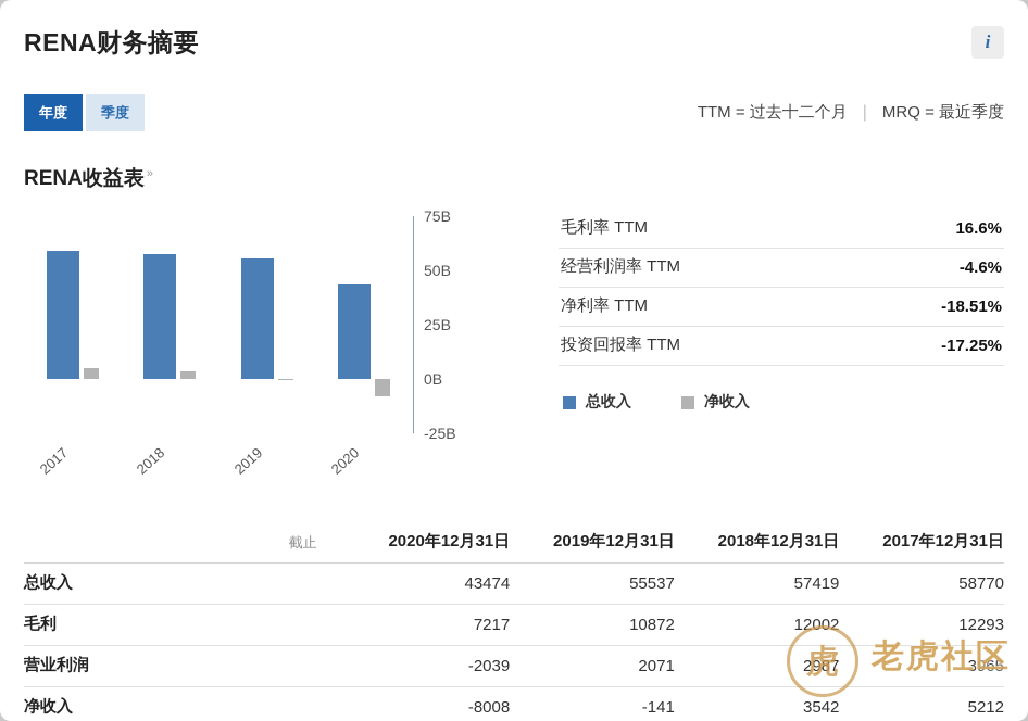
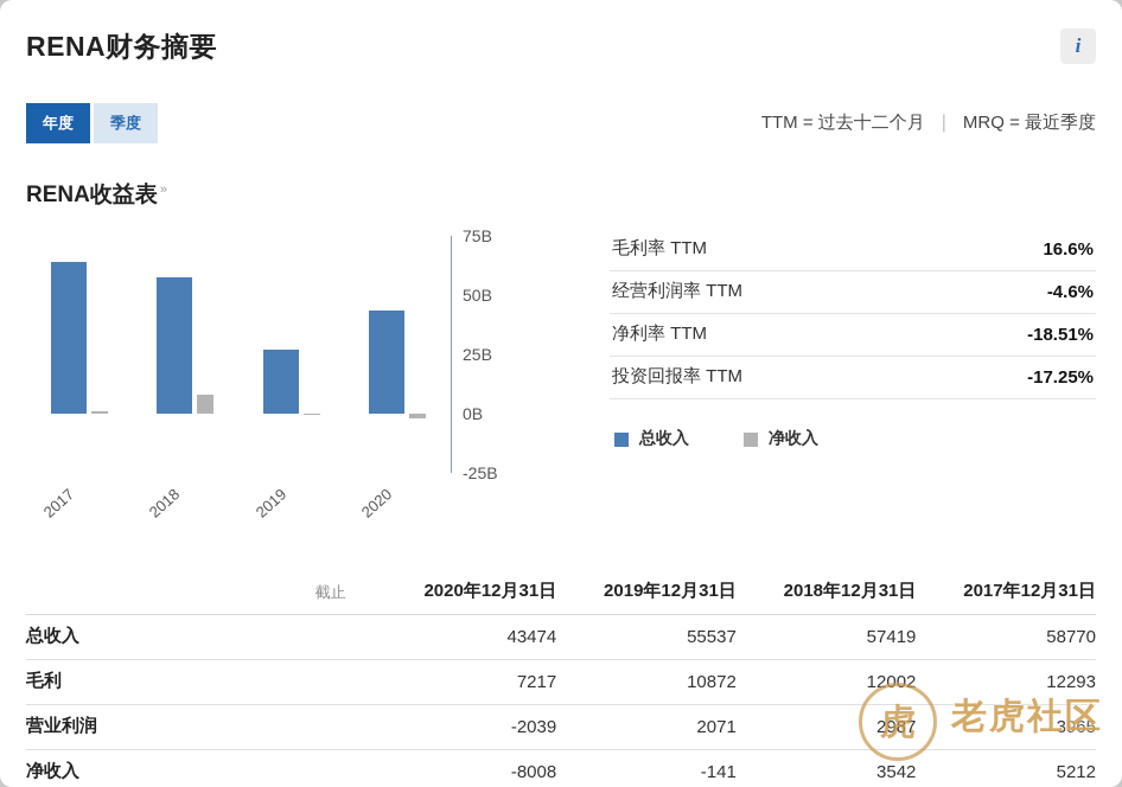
总收入/2017: 59B -> 64B
净收入/2017: 5B -> 1B
净收入/2018: 4B -> 8B
总收入/2019: 56B -> 27B
净收入/2020: -8B -> -2B
